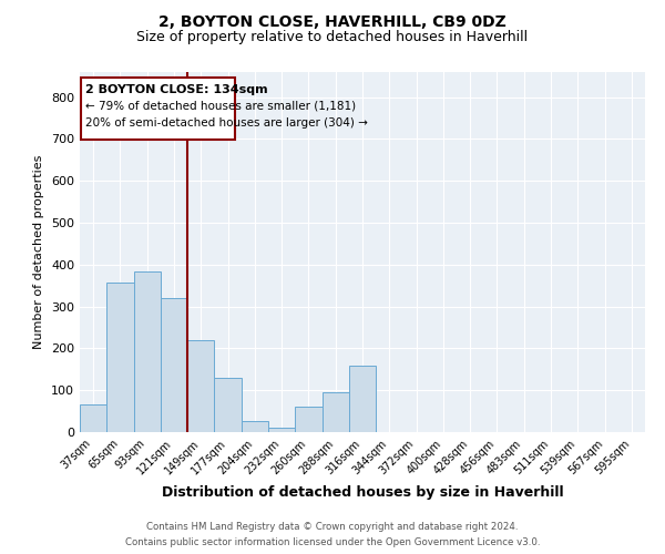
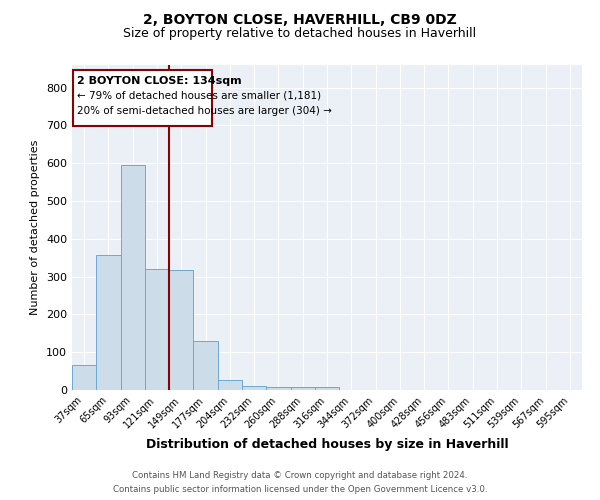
93sqm: 385 -> 595
149sqm: 220 -> 318
260sqm: 60 -> 9
288sqm: 95 -> 9
316sqm: 160 -> 7
